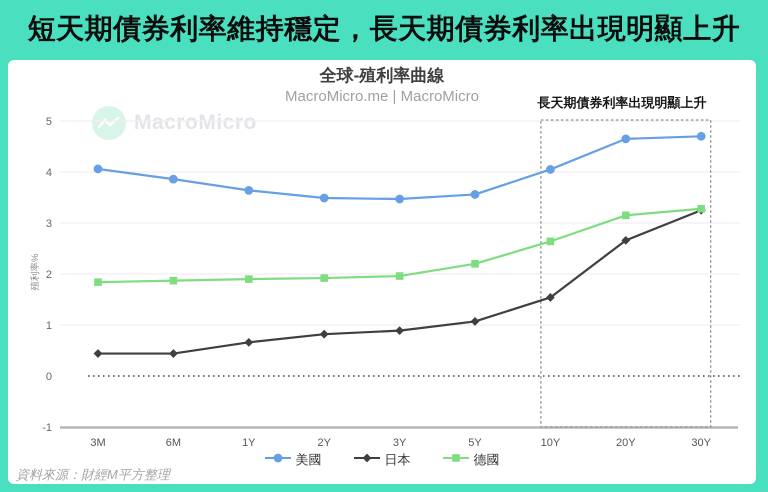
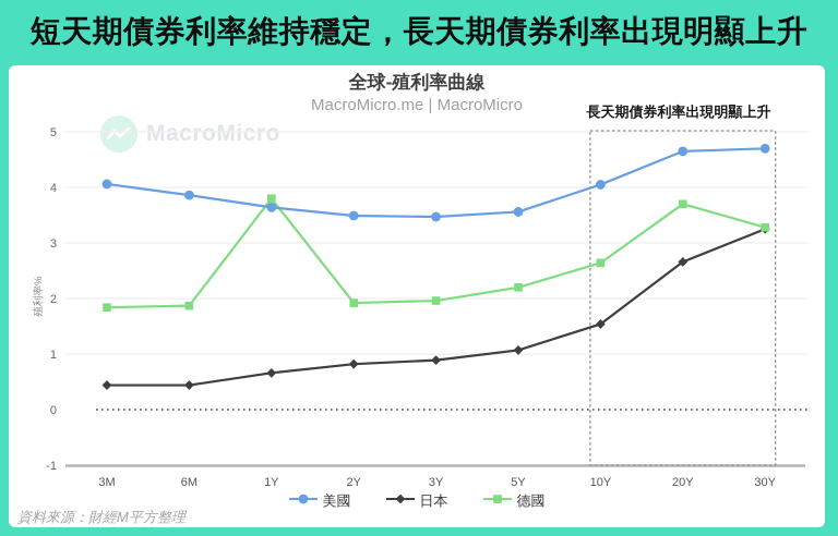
德國/1Y: 1.9 -> 3.8
德國/20Y: 3.1 -> 3.7
